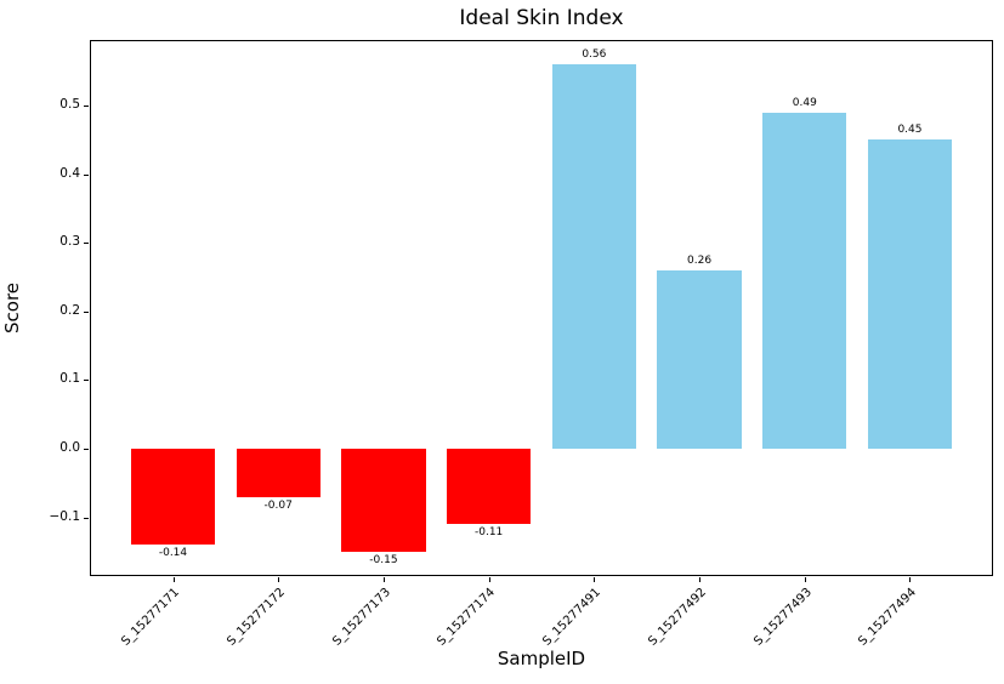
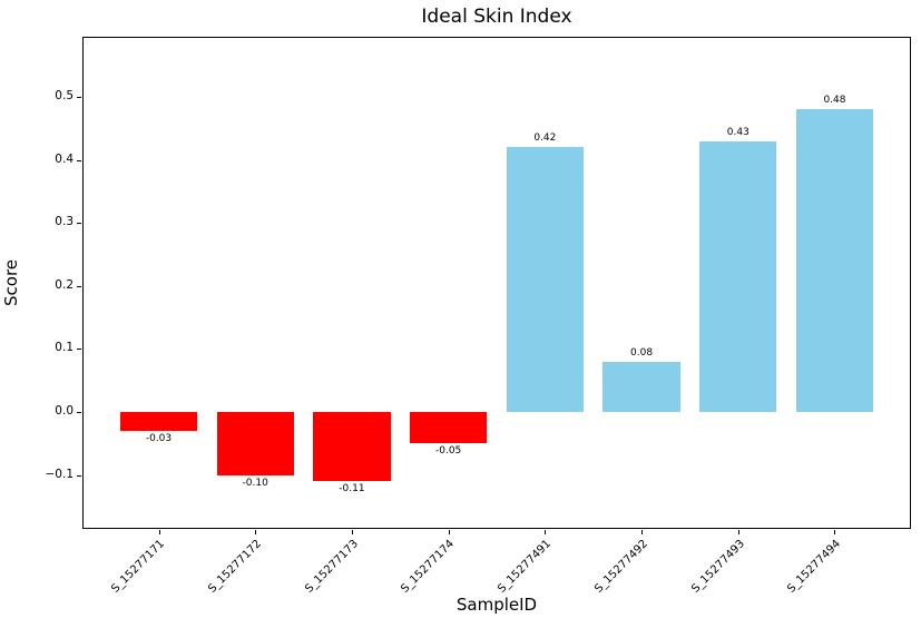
S_15277171: -0.14 -> -0.03
S_15277172: -0.07 -> -0.10
S_15277173: -0.15 -> -0.11
S_15277174: -0.11 -> -0.05
S_15277491: 0.56 -> 0.42
S_15277492: 0.26 -> 0.08
S_15277493: 0.49 -> 0.43
S_15277494: 0.45 -> 0.48
